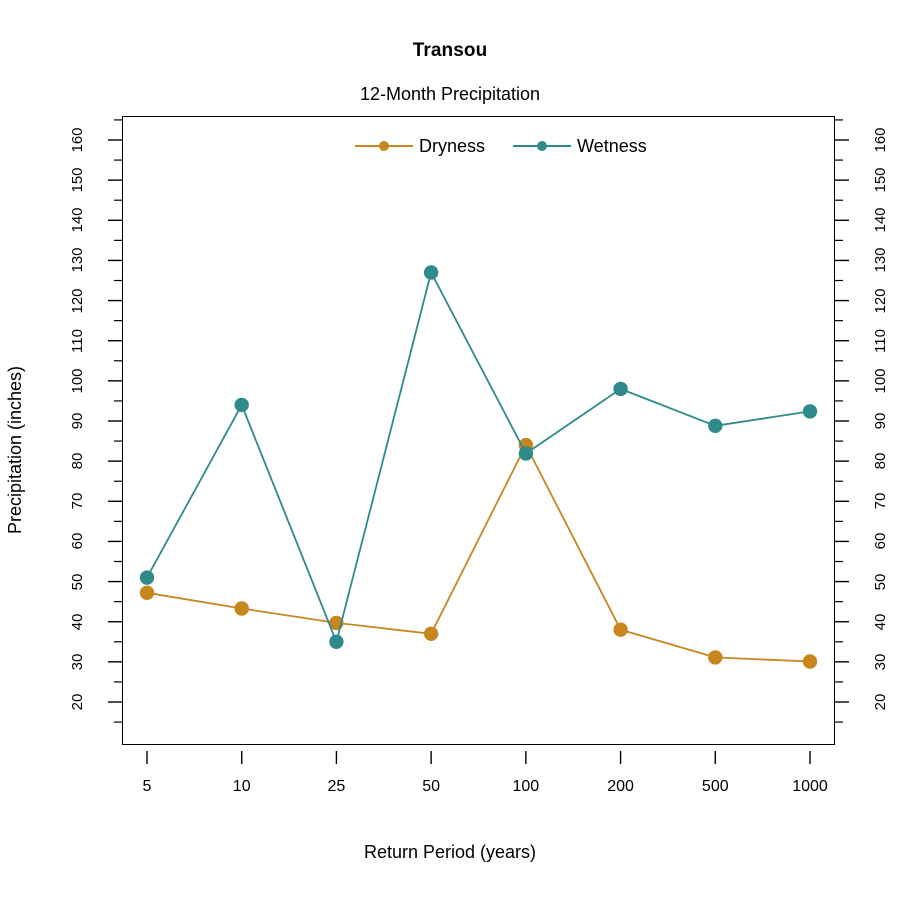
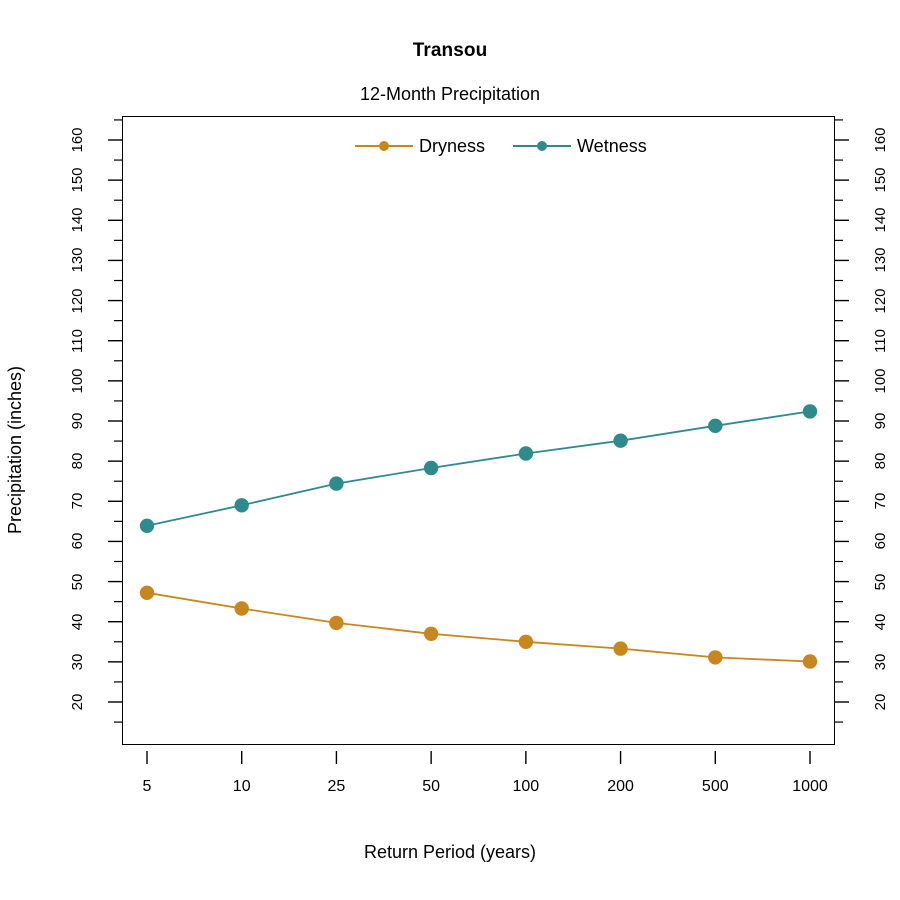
Wetness/5: 51 -> 64
Wetness/10: 94 -> 69
Wetness/25: 35 -> 74
Wetness/50: 127 -> 78
Dryness/100: 84 -> 35
Dryness/200: 38 -> 33
Wetness/200: 98 -> 85
